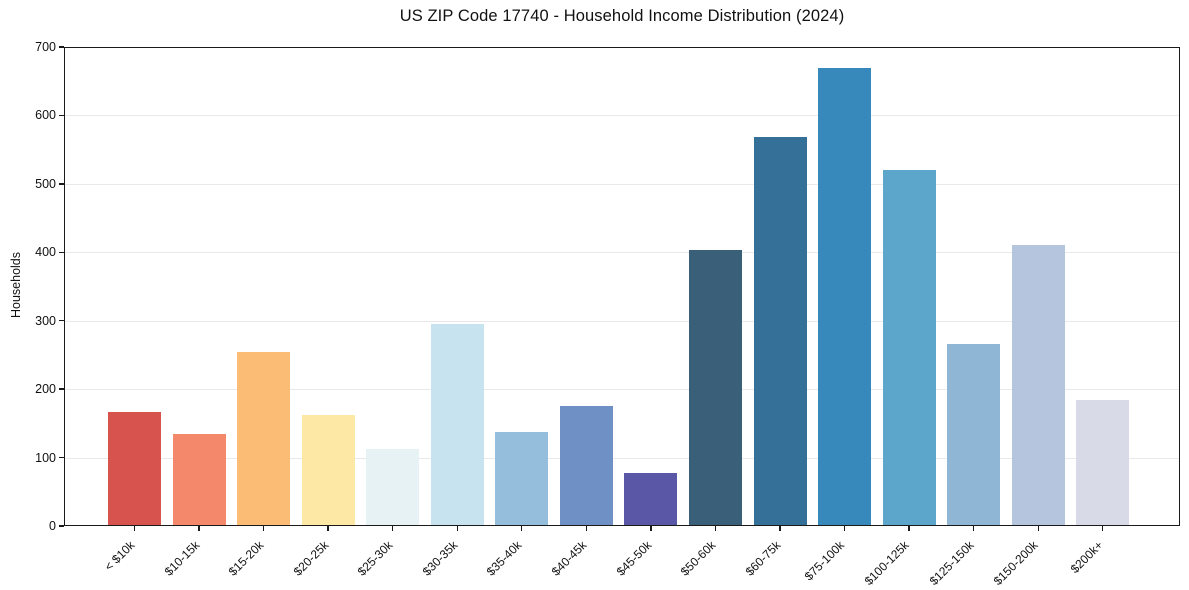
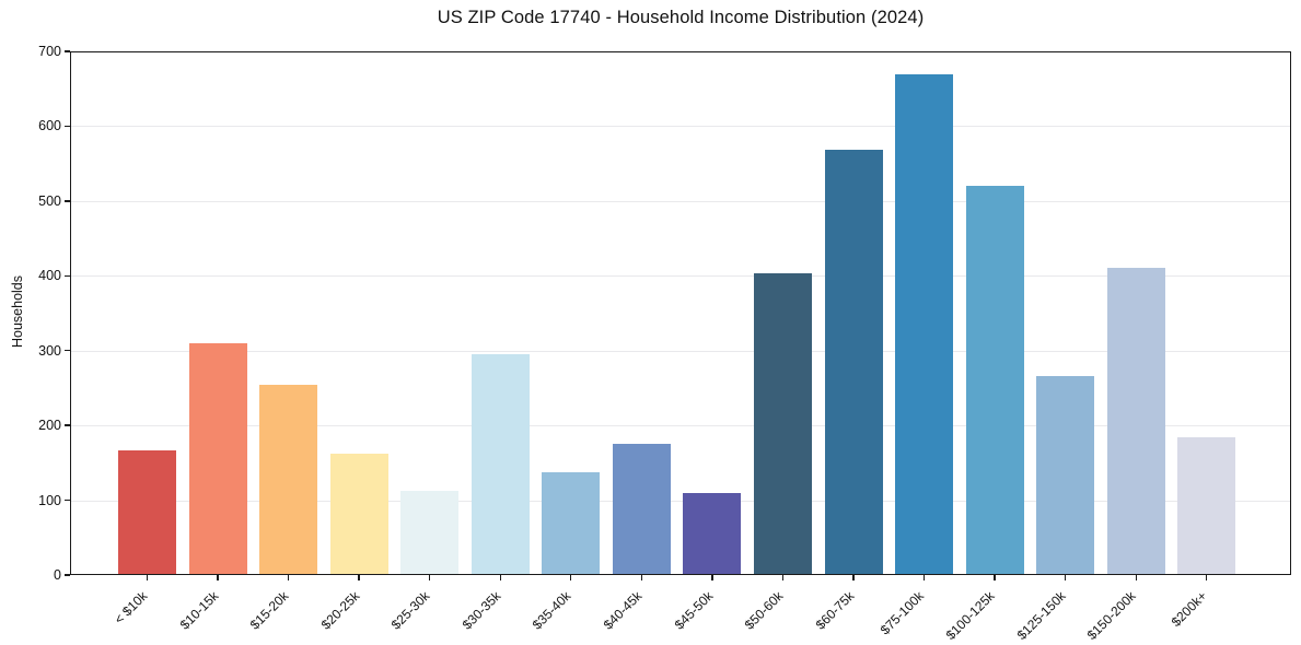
$10-15k: 140 -> 310
$45-50k: 80 -> 110
